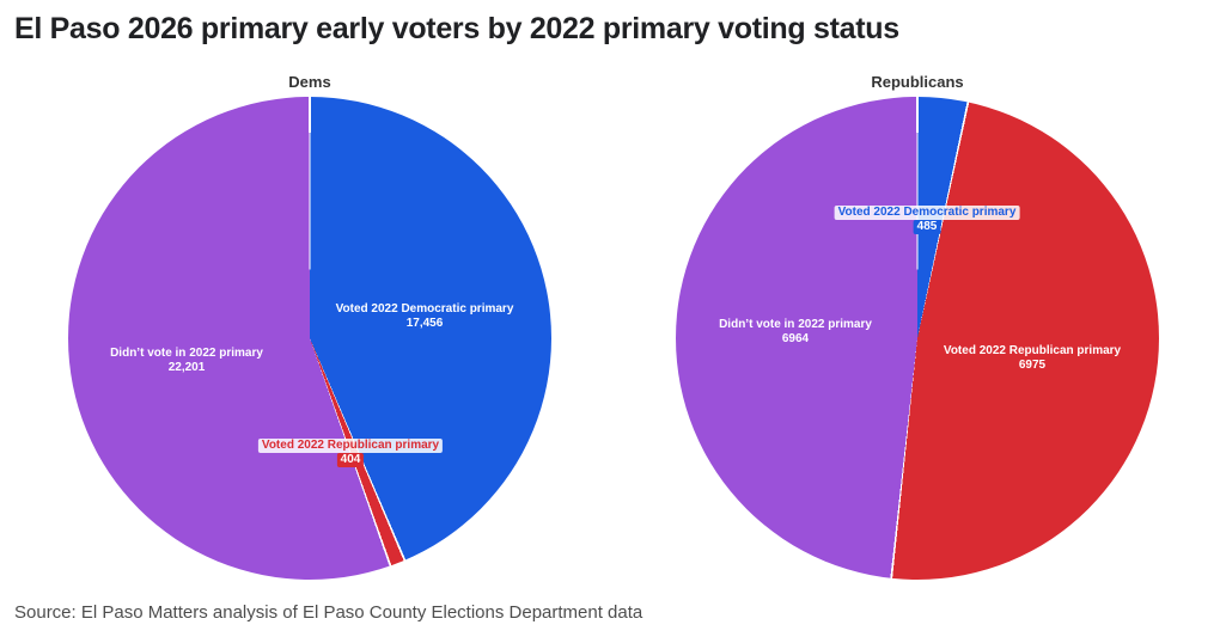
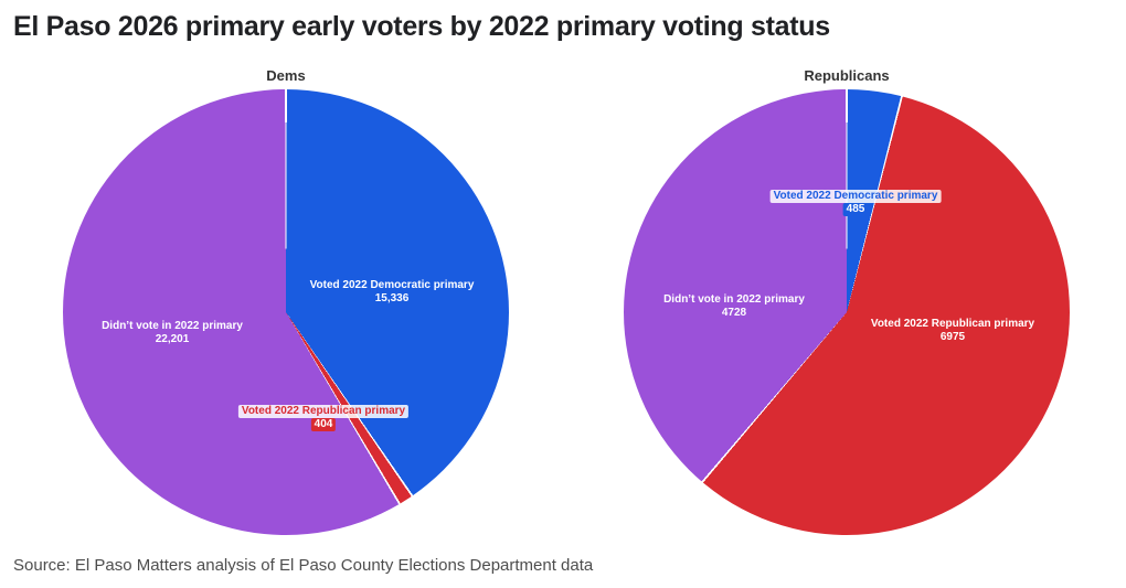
Dems/Voted 2022 Democratic primary: 17,456 -> 15,336
Republicans/Didn’t vote in 2022 primary: 6964 -> 4728
